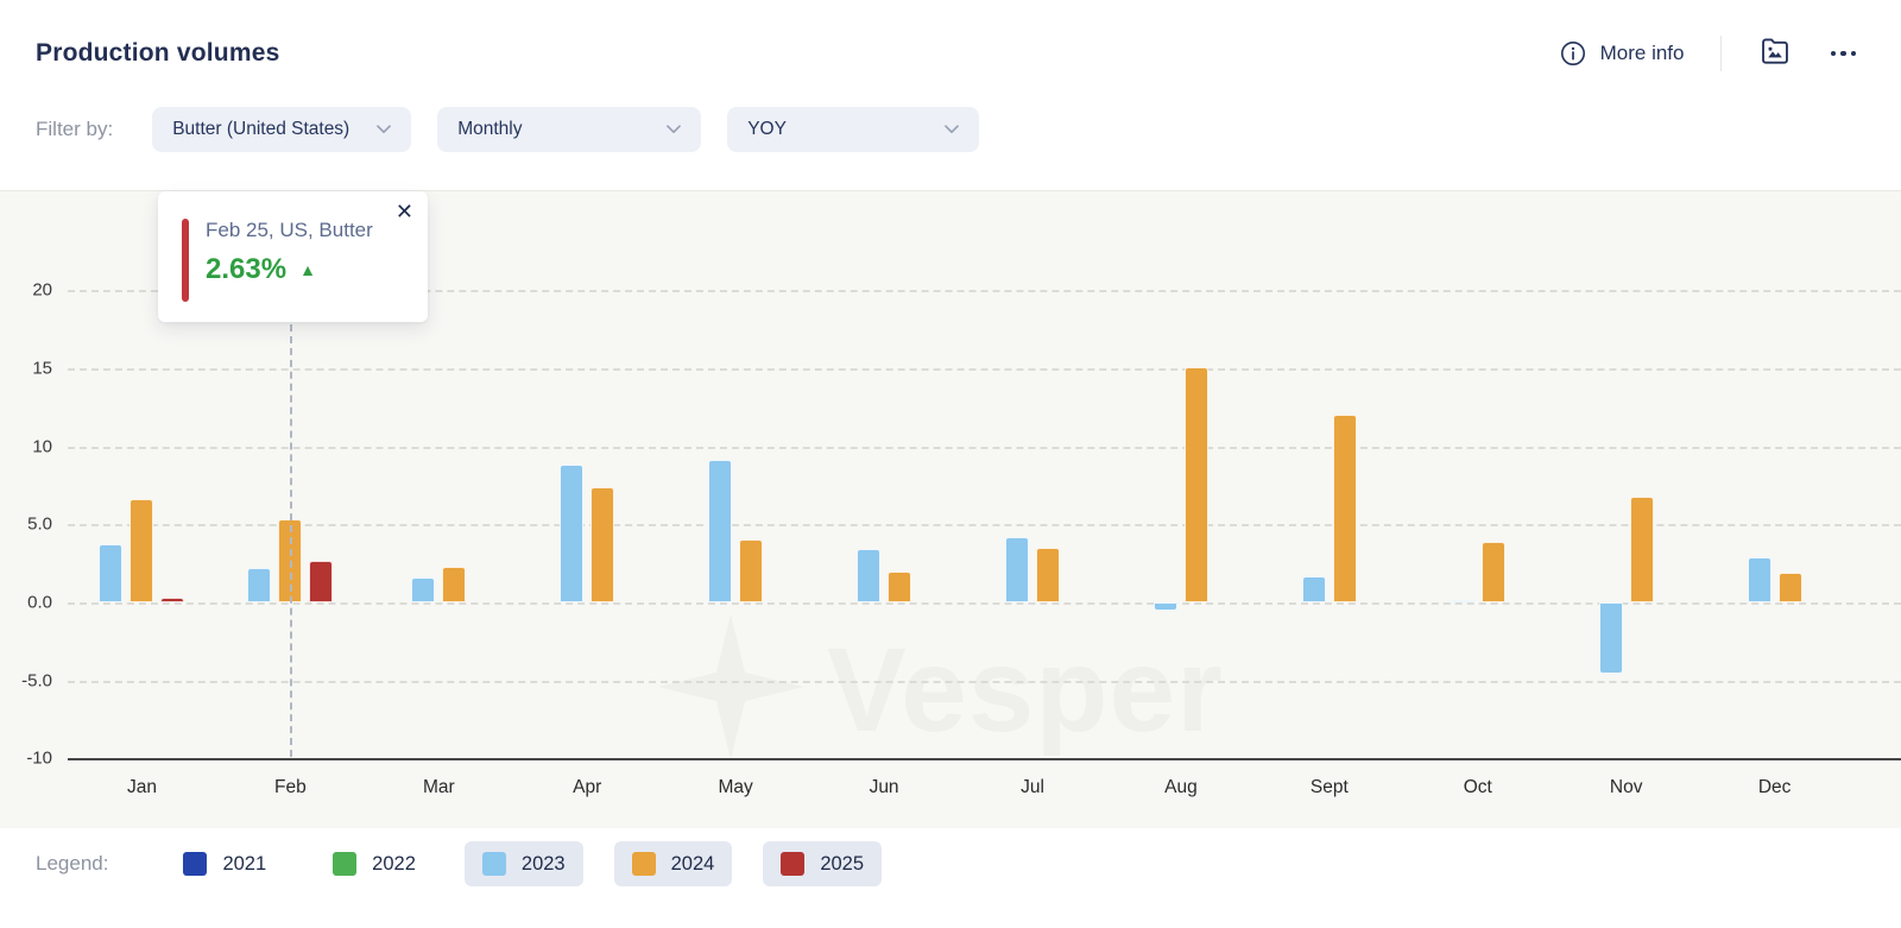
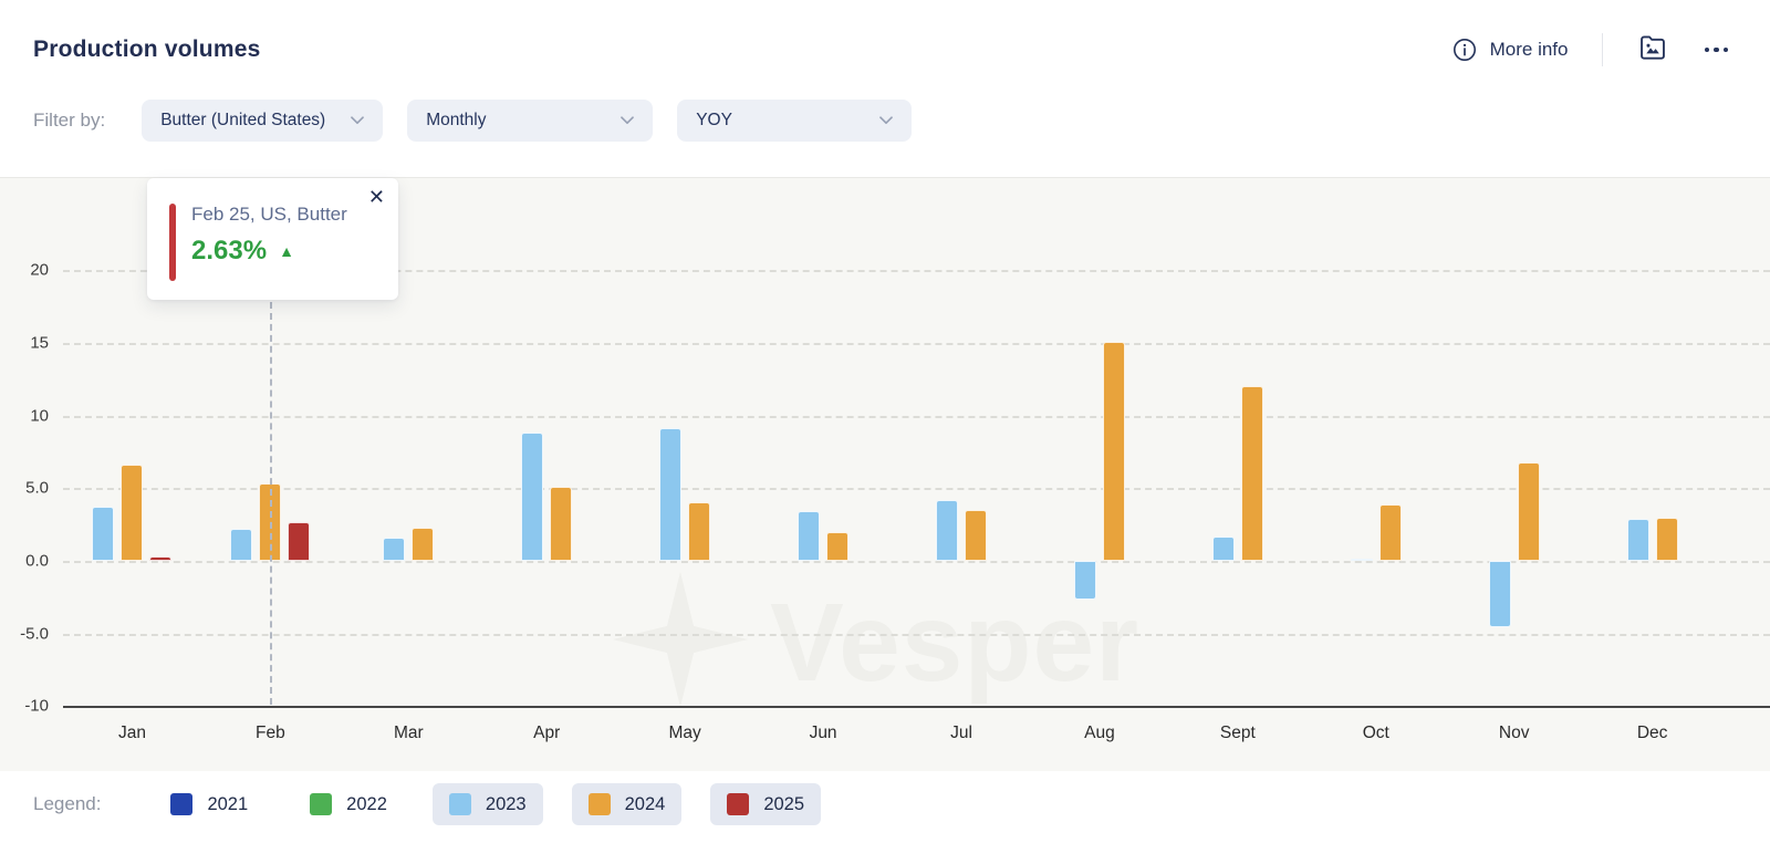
2024/Apr: 7.4 -> 5.1
2023/Aug: -0.5 -> -2.7
2024/Dec: 1.9 -> 3.0
